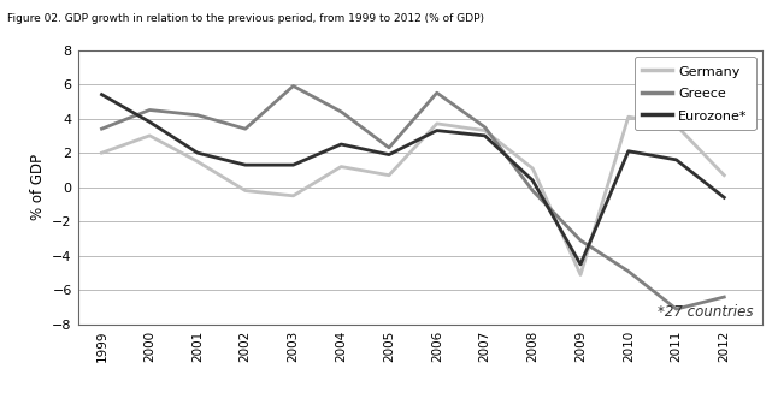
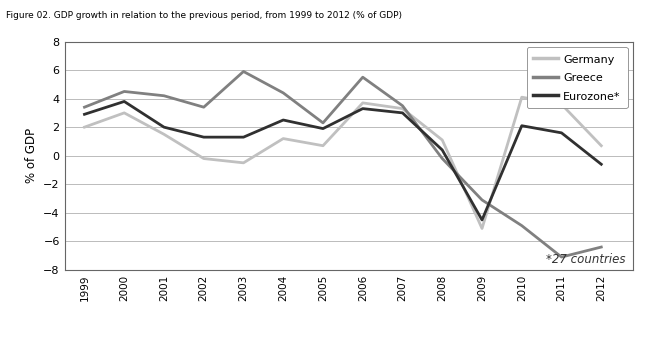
Eurozone*/1999: 5.4 -> 2.9
